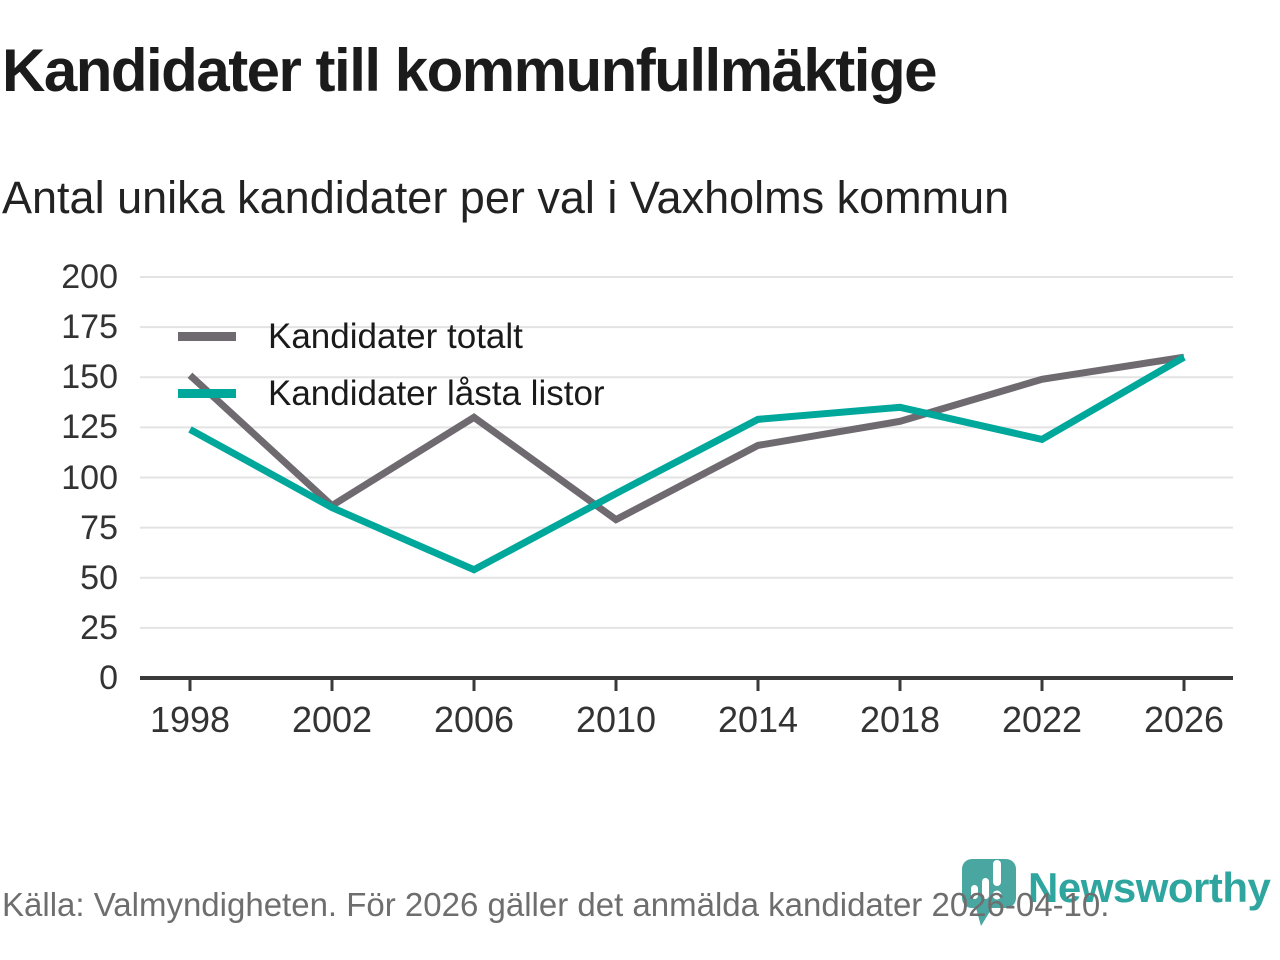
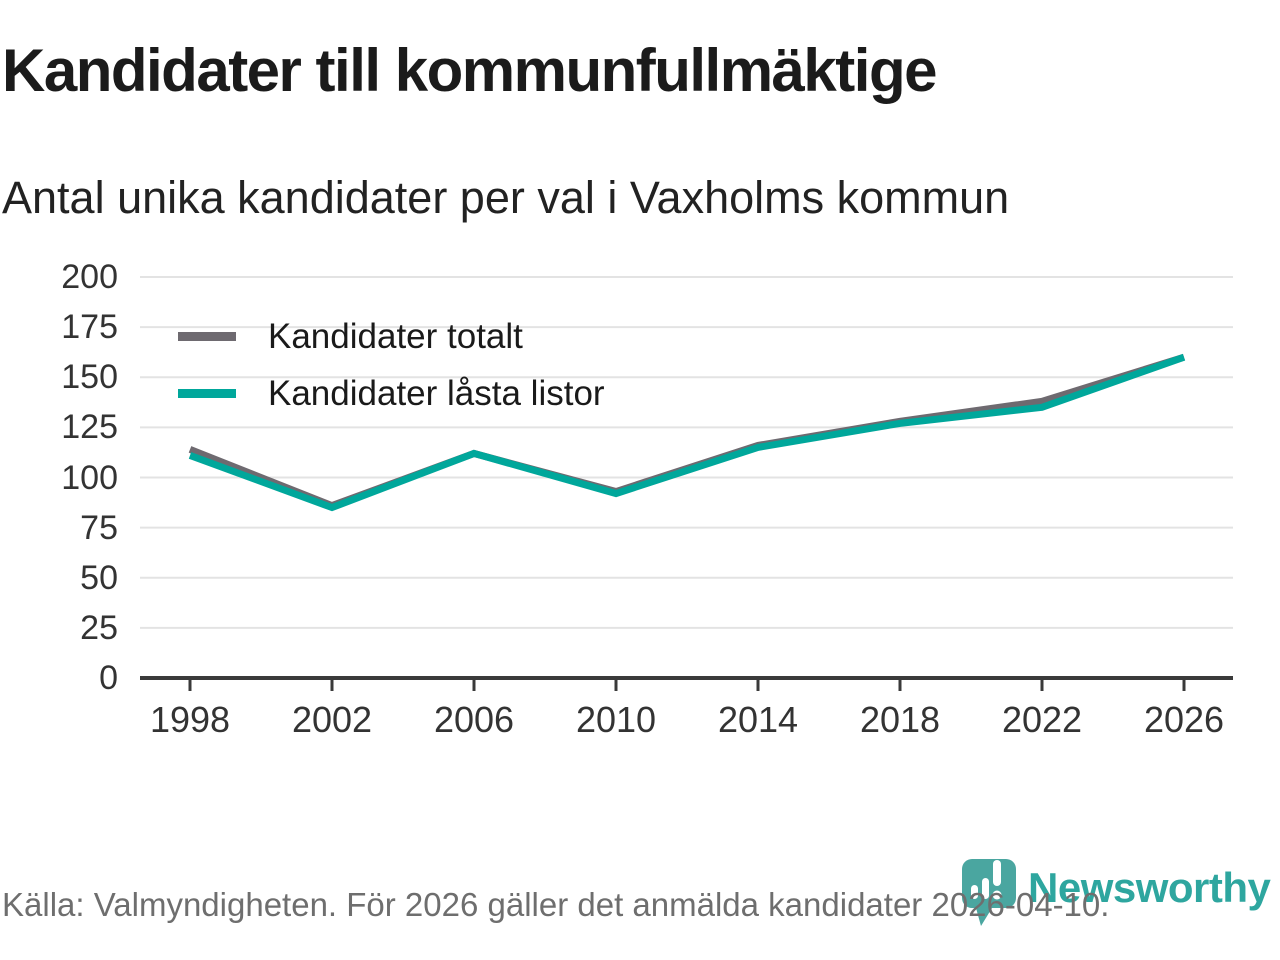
Kandidater totalt/1998: 151 -> 114
Kandidater låsta listor/1998: 124 -> 111
Kandidater totalt/2006: 130 -> 112
Kandidater låsta listor/2006: 54 -> 112
Kandidater totalt/2010: 79 -> 93
Kandidater låsta listor/2014: 129 -> 115
Kandidater låsta listor/2018: 135 -> 127
Kandidater totalt/2022: 149 -> 138
Kandidater låsta listor/2022: 119 -> 135
